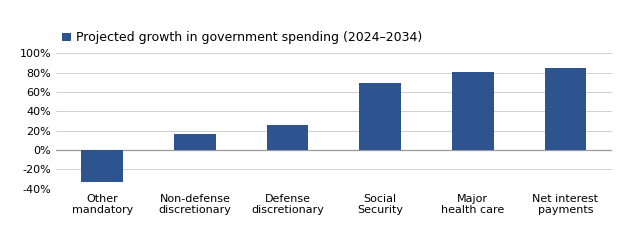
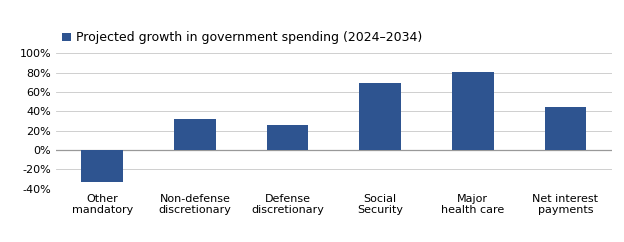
Non-defense discretionary: 17% -> 32%
Net interest payments: 85% -> 44%
